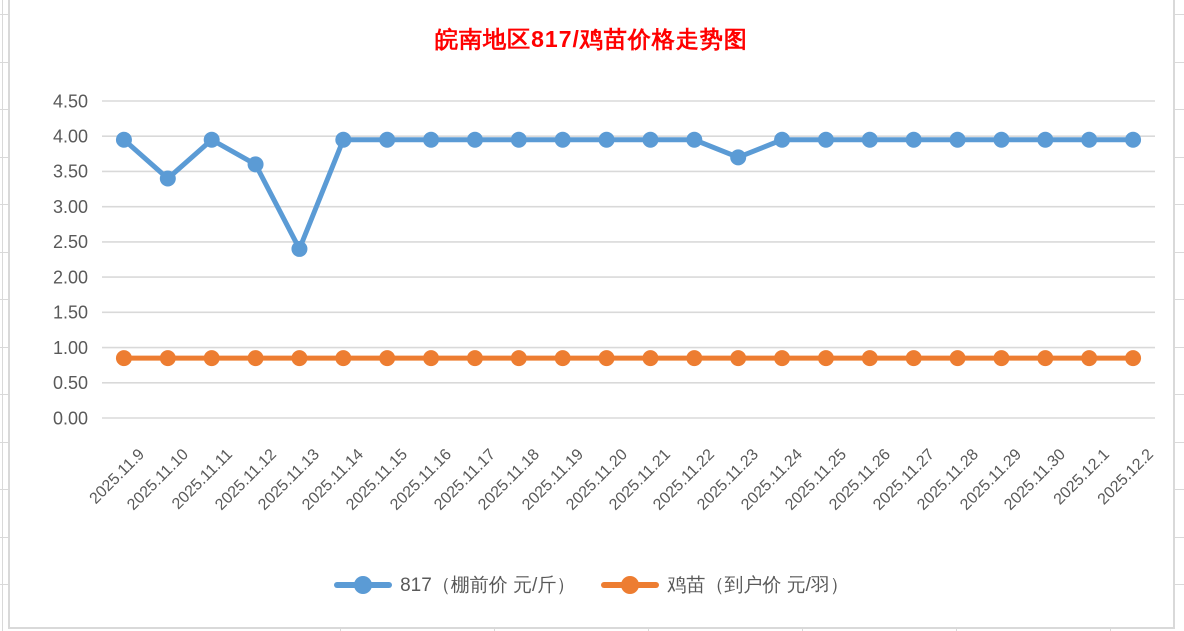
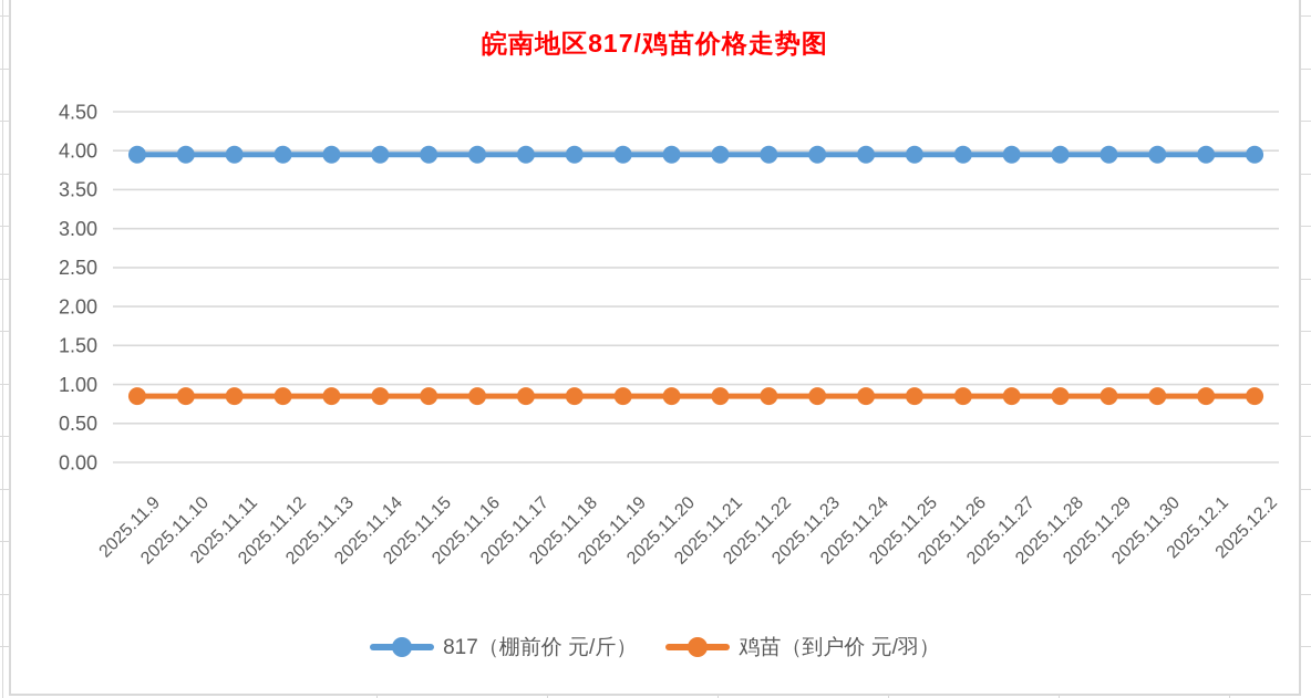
817（棚前价 元/斤）/2025.11.10: 3.4 -> 4.0
817（棚前价 元/斤）/2025.11.12: 3.6 -> 4.0
817（棚前价 元/斤）/2025.11.13: 2.4 -> 4.0
817（棚前价 元/斤）/2025.11.23: 3.7 -> 4.0
